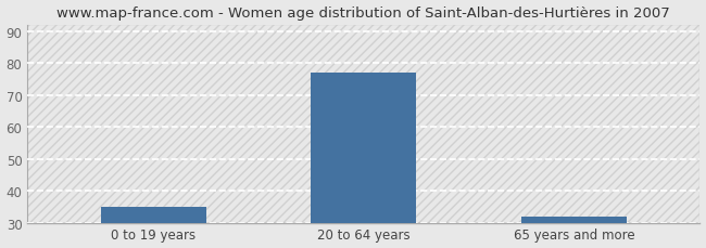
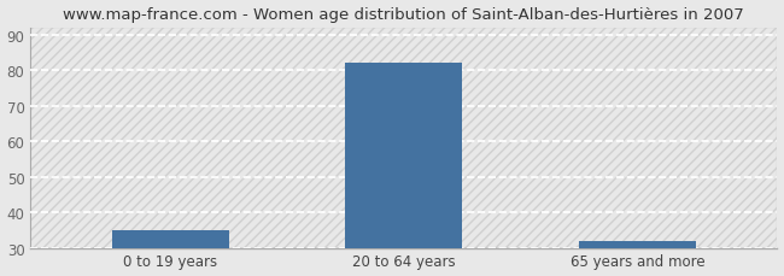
20 to 64 years: 77 -> 82
